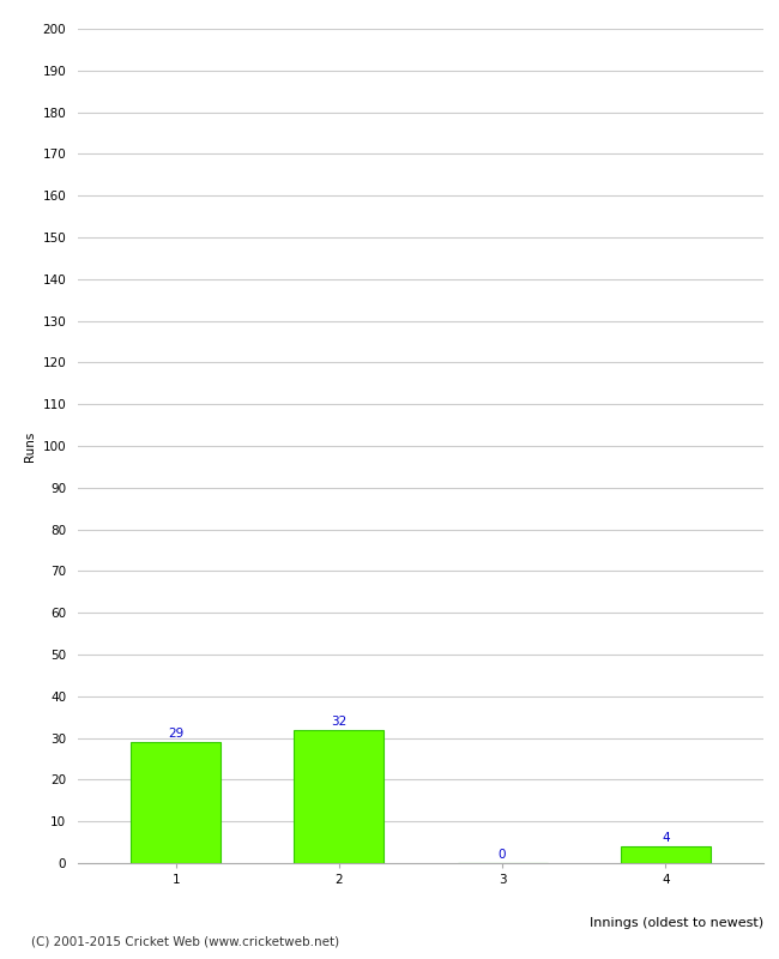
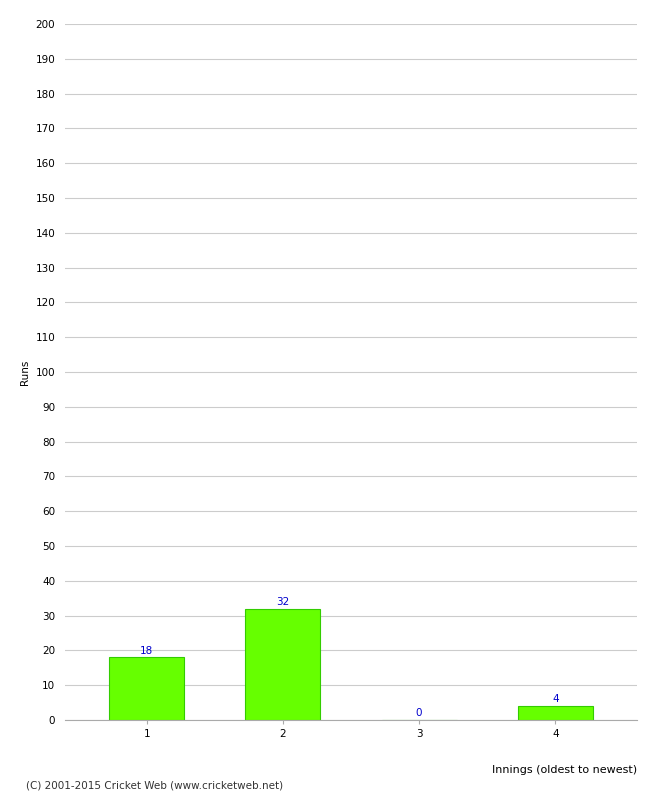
1: 29 -> 18
